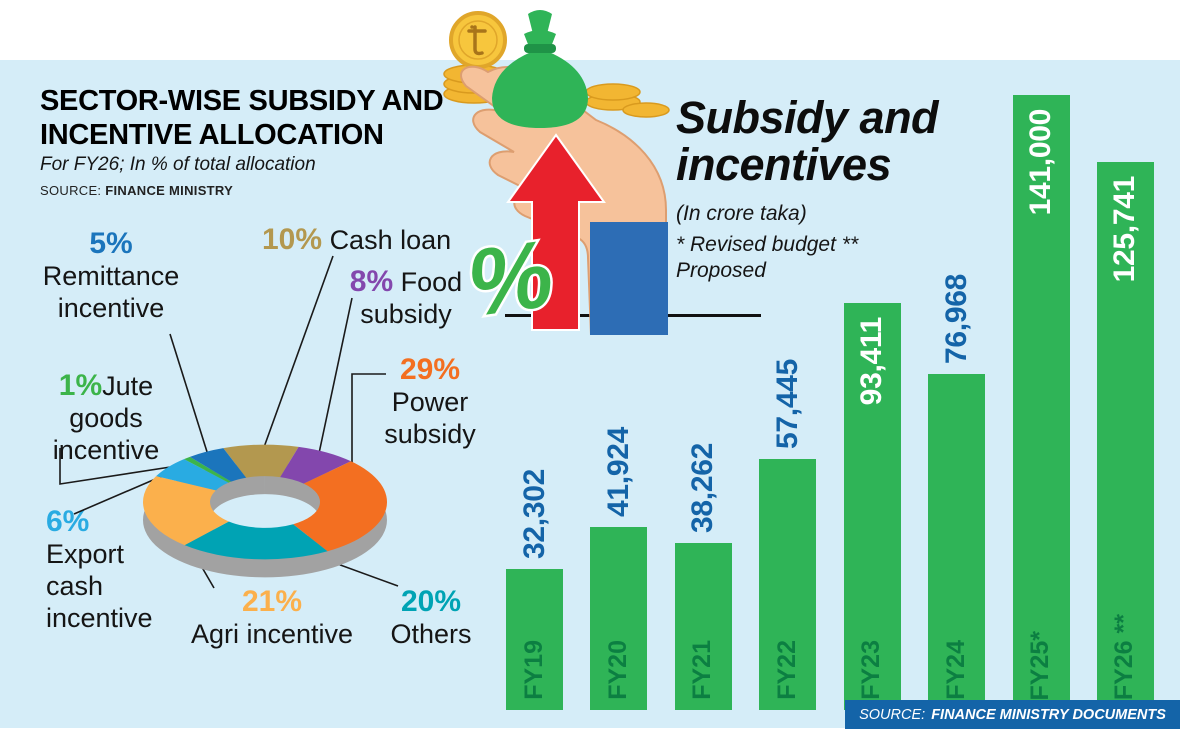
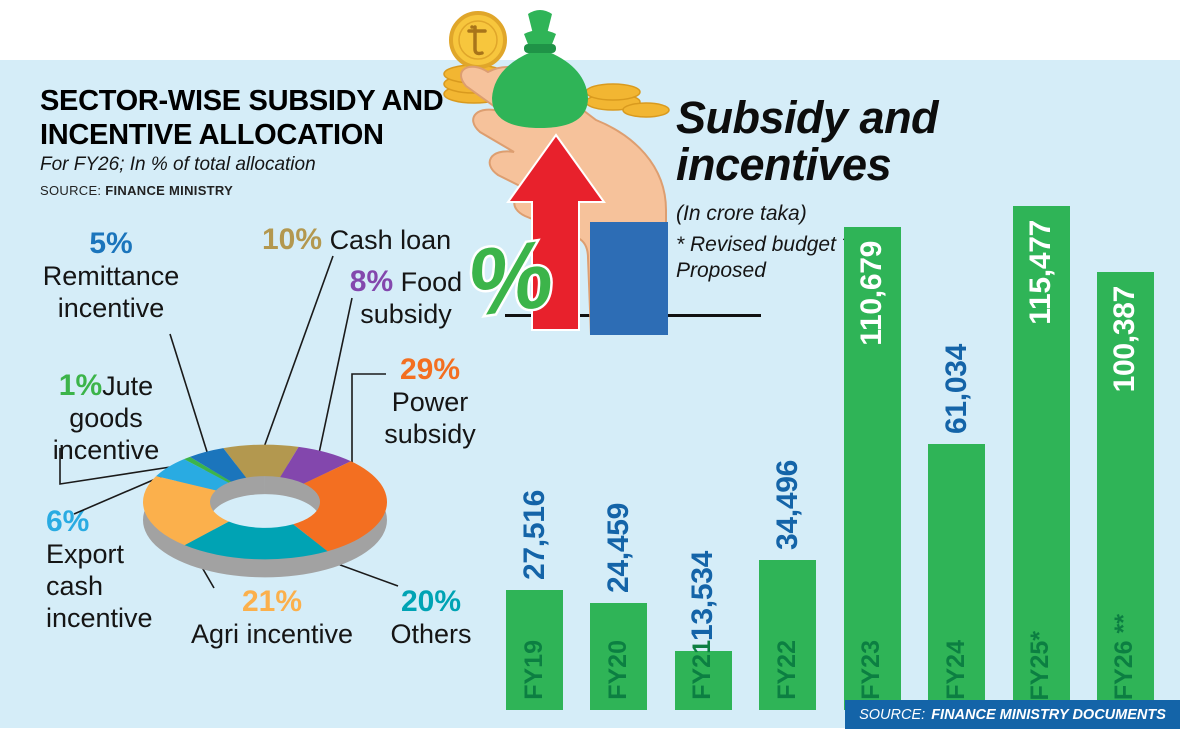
Subsidy and incentives/FY19: 32,302 -> 27,516
Subsidy and incentives/FY20: 41,924 -> 24,459
Subsidy and incentives/FY21: 38,262 -> 13,534
Subsidy and incentives/FY22: 57,445 -> 34,496
Subsidy and incentives/FY23: 93,411 -> 110,679
Subsidy and incentives/FY24: 76,968 -> 61,034
Subsidy and incentives/FY25*: 141,000 -> 115,477
Subsidy and incentives/FY26 **: 125,741 -> 100,387
